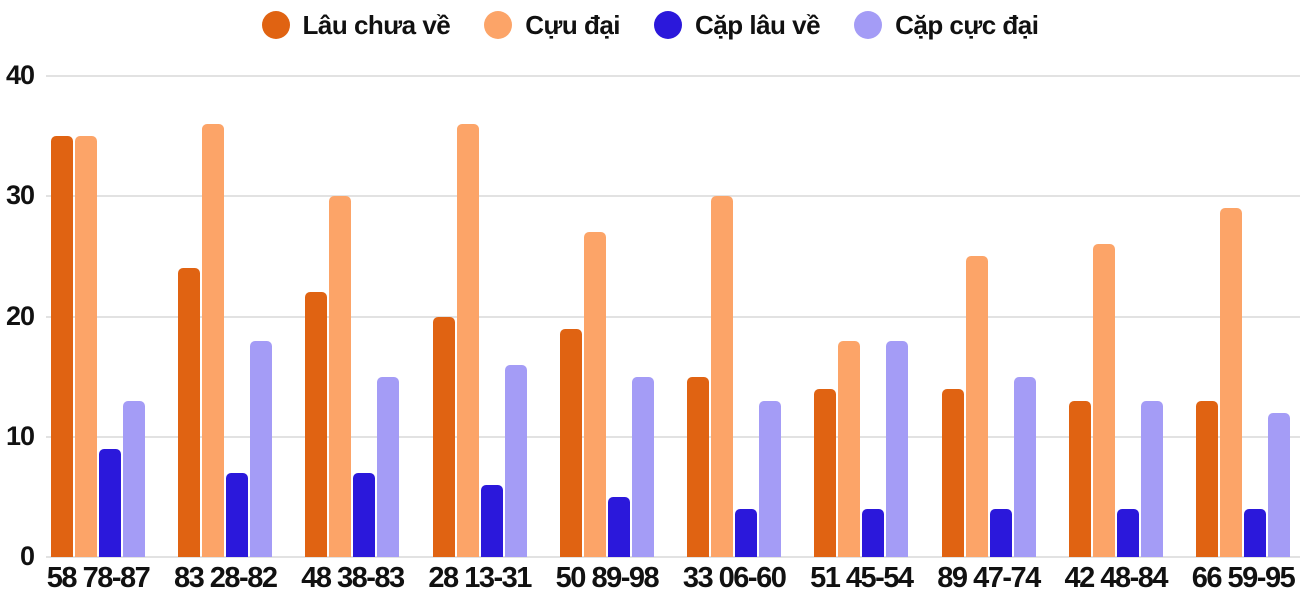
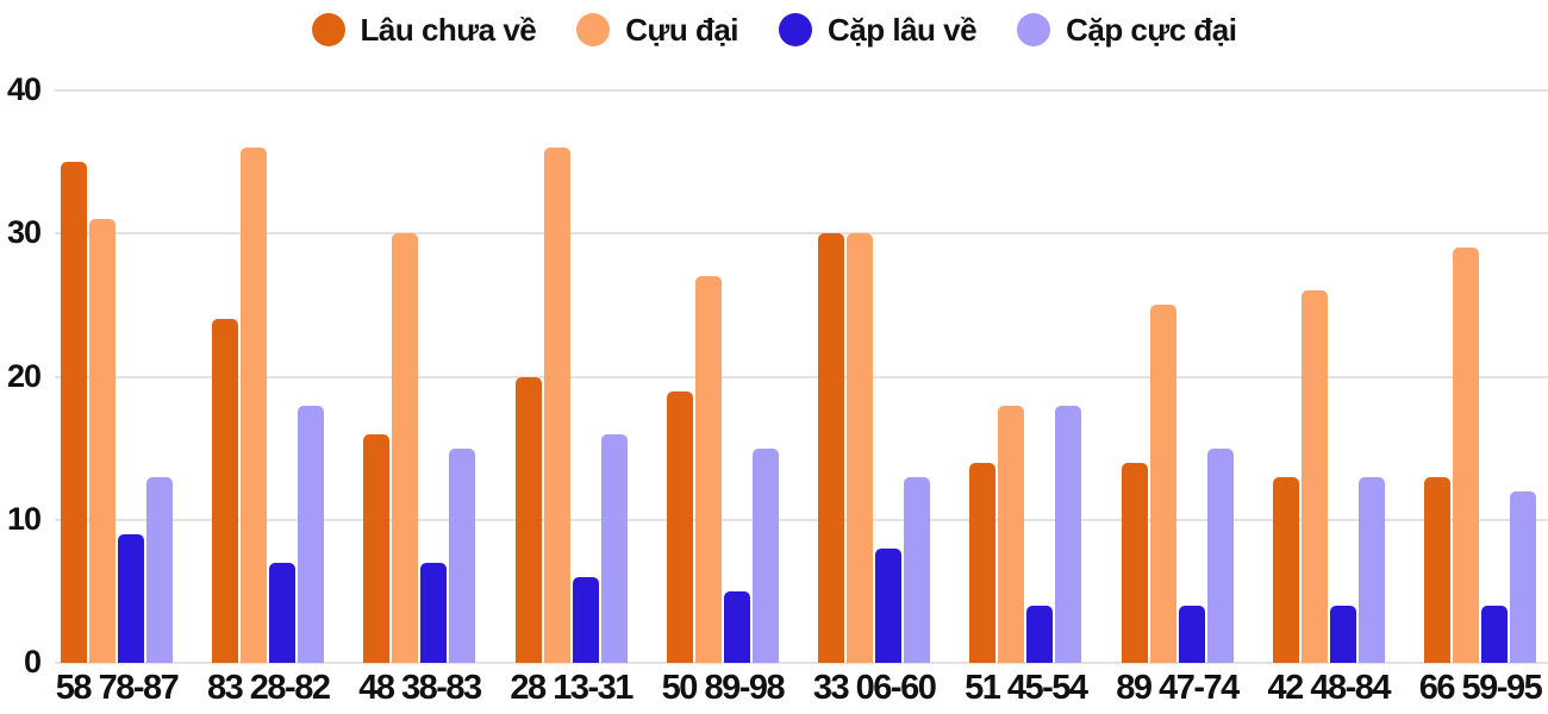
Cựu đại/58 78-87: 35 -> 31
Lâu chưa về/48 38-83: 22 -> 16
Lâu chưa về/33 06-60: 15 -> 30
Cặp lâu về/33 06-60: 4 -> 8
